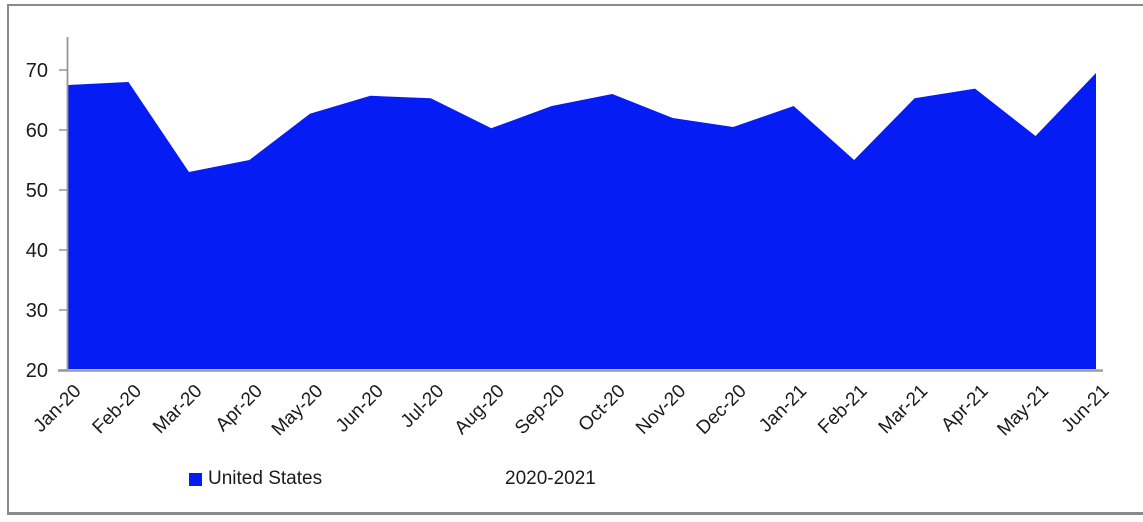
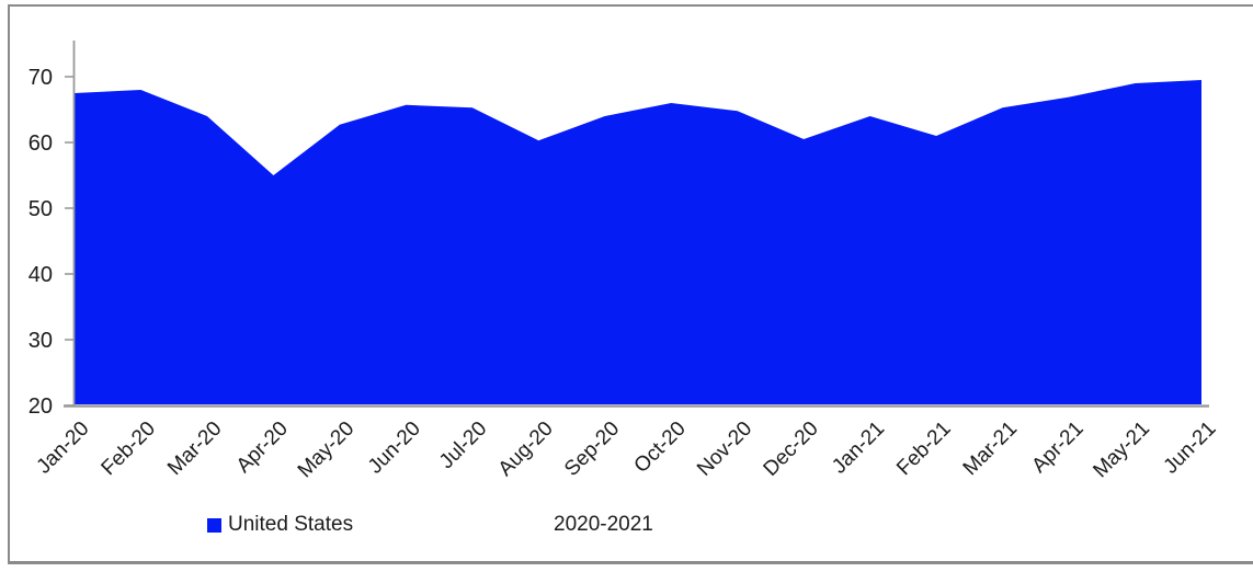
Mar-20: 53 -> 64
Nov-20: 62 -> 65
Feb-21: 55 -> 61
May-21: 59 -> 69
